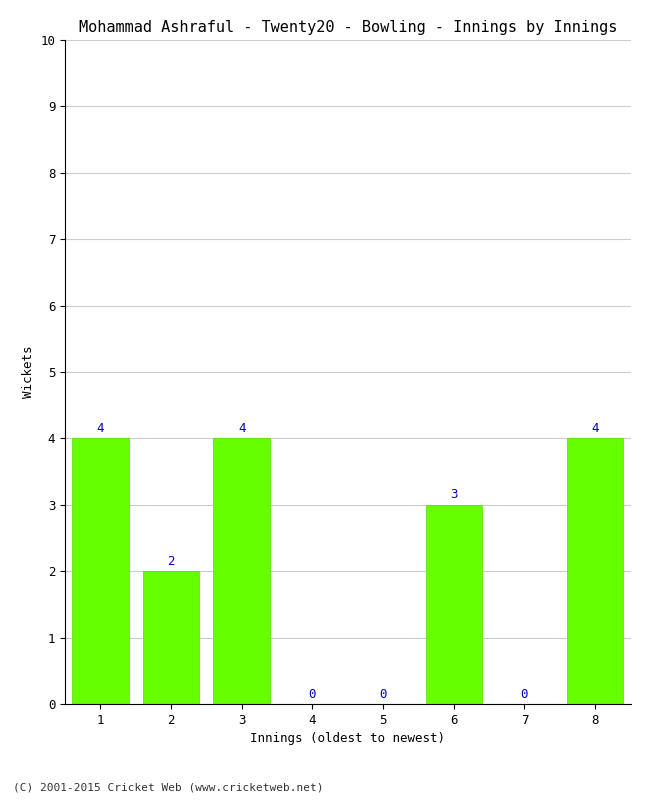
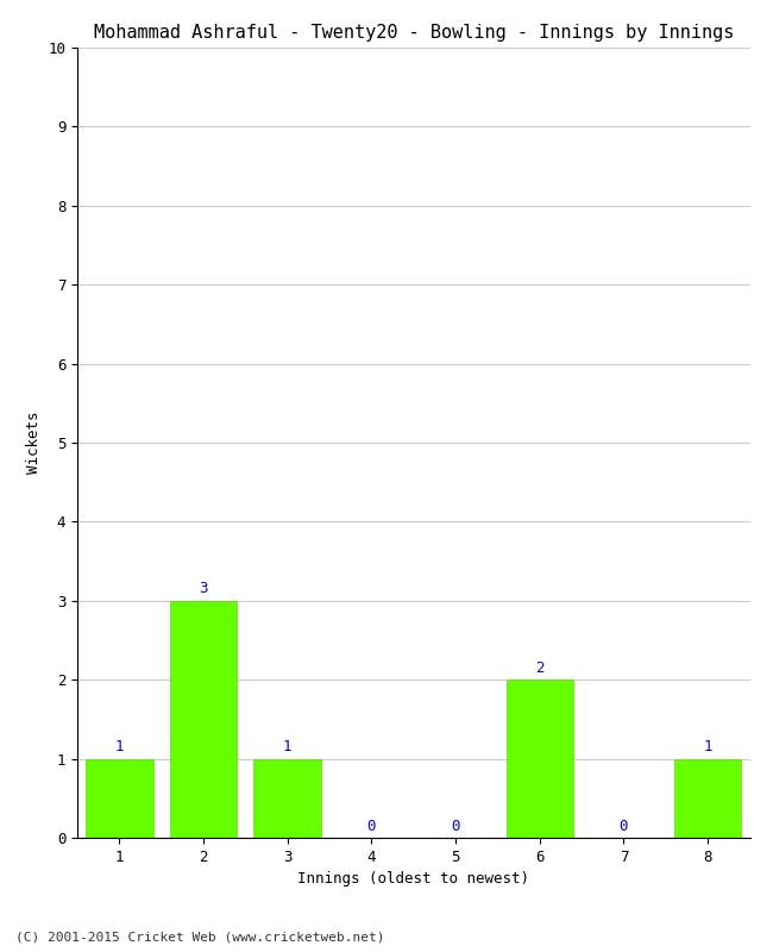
1: 4 -> 1
2: 2 -> 3
3: 4 -> 1
6: 3 -> 2
8: 4 -> 1
